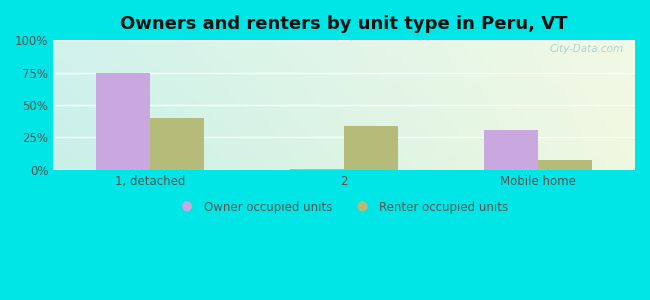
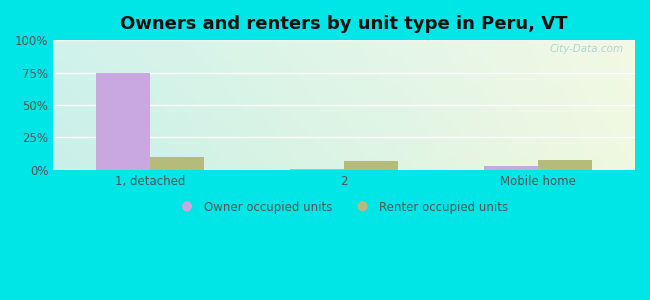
Renter occupied units/1, detached: 40% -> 10%
Renter occupied units/2: 34% -> 7%
Owner occupied units/Mobile home: 31% -> 3%
